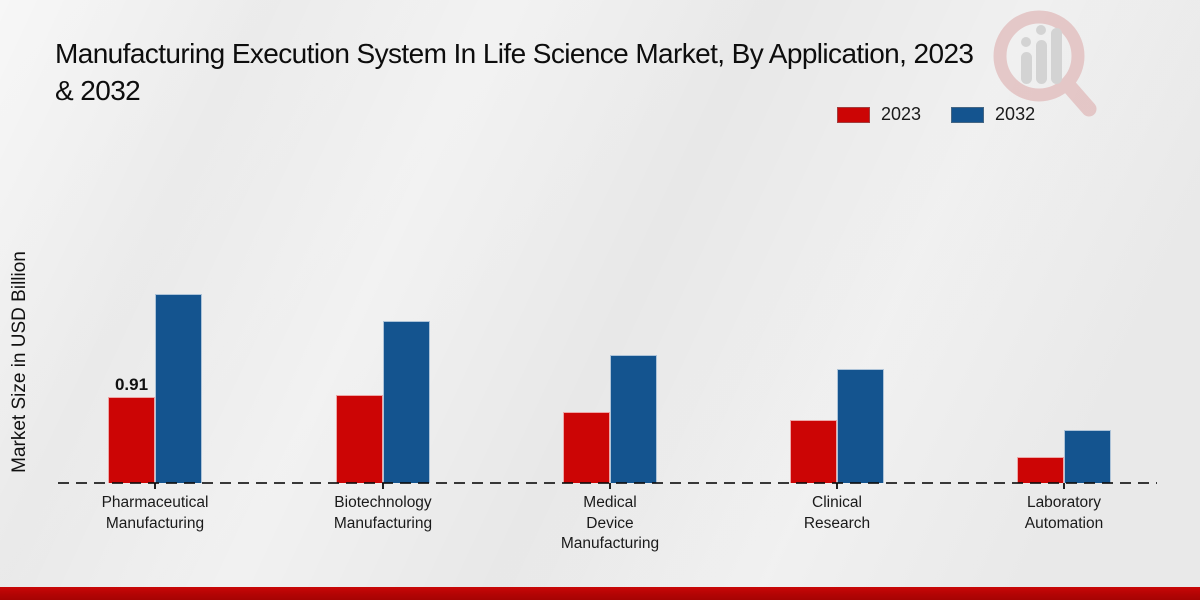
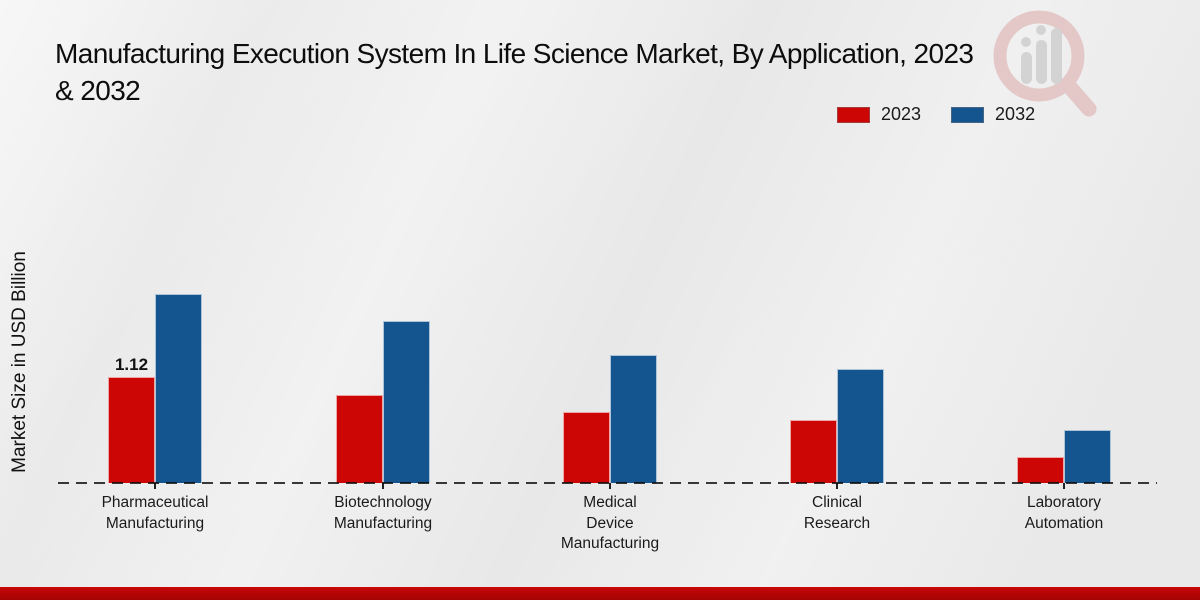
2023/Pharmaceutical Manufacturing: 0.91 -> 1.12
